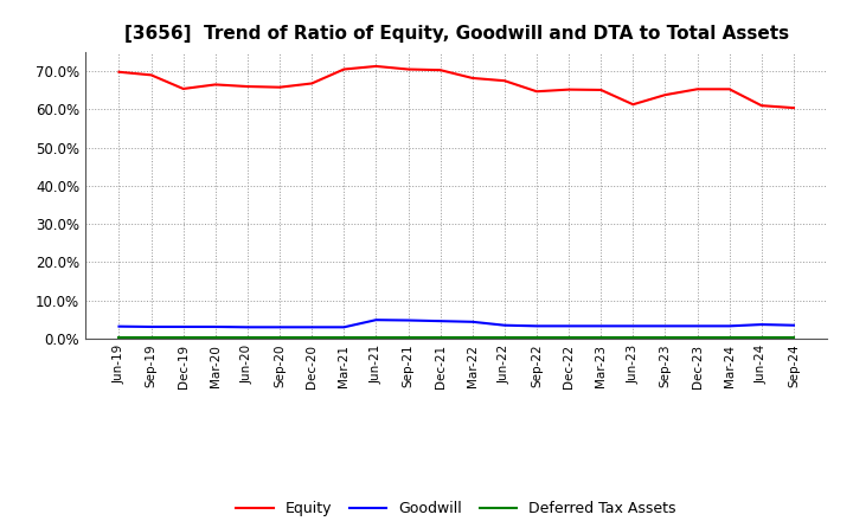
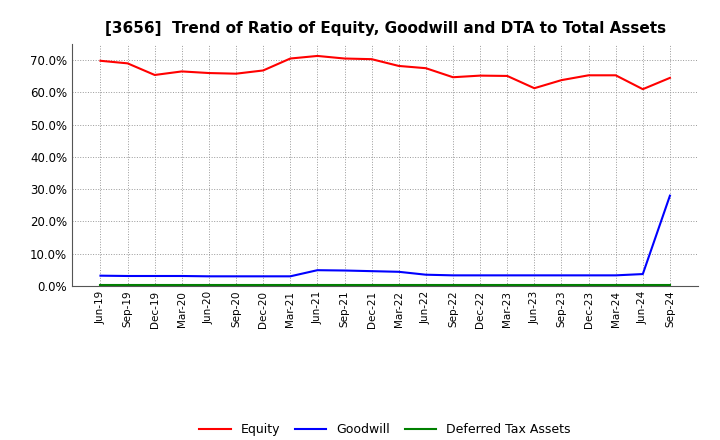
Equity/Sep-24: 60.4% -> 64.5%
Goodwill/Sep-24: 3.5% -> 28.0%
